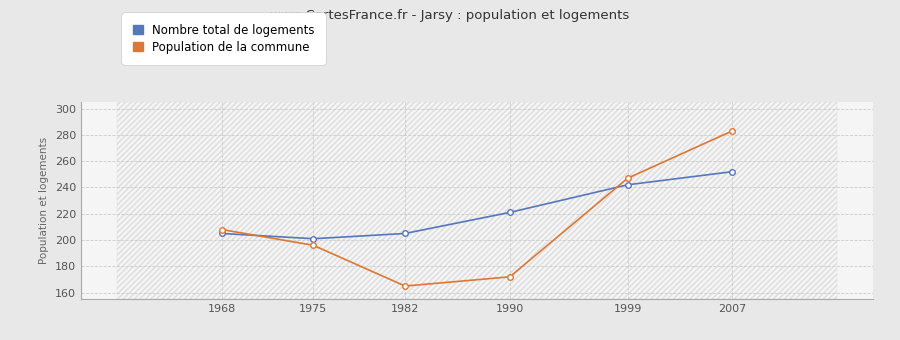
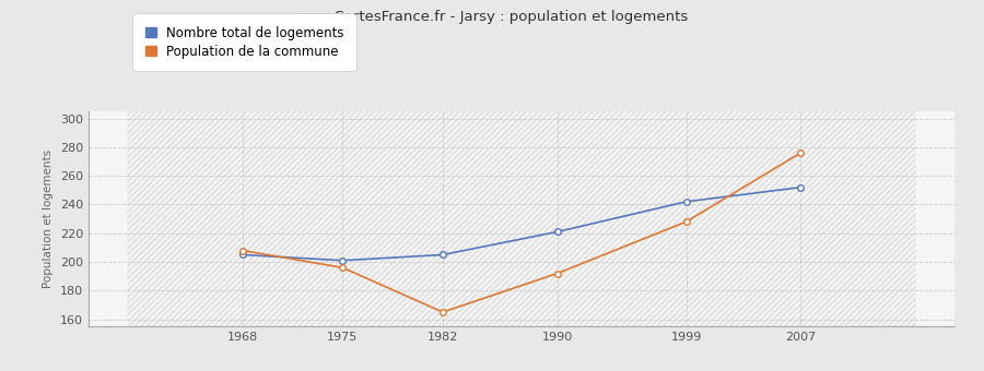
Population de la commune/1990: 172 -> 192
Population de la commune/1999: 247 -> 228
Population de la commune/2007: 283 -> 276
